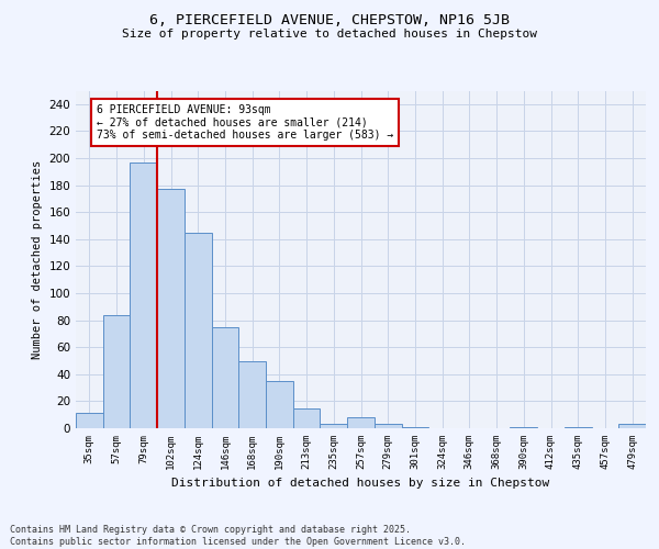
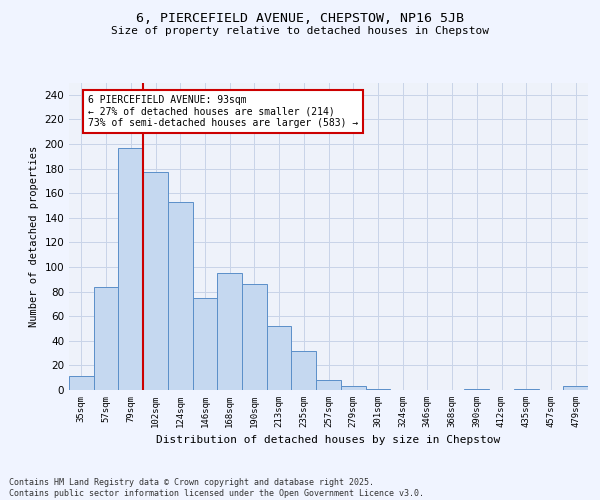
124sqm: 145 -> 153
168sqm: 50 -> 95
190sqm: 35 -> 86
213sqm: 15 -> 52
235sqm: 3 -> 32
